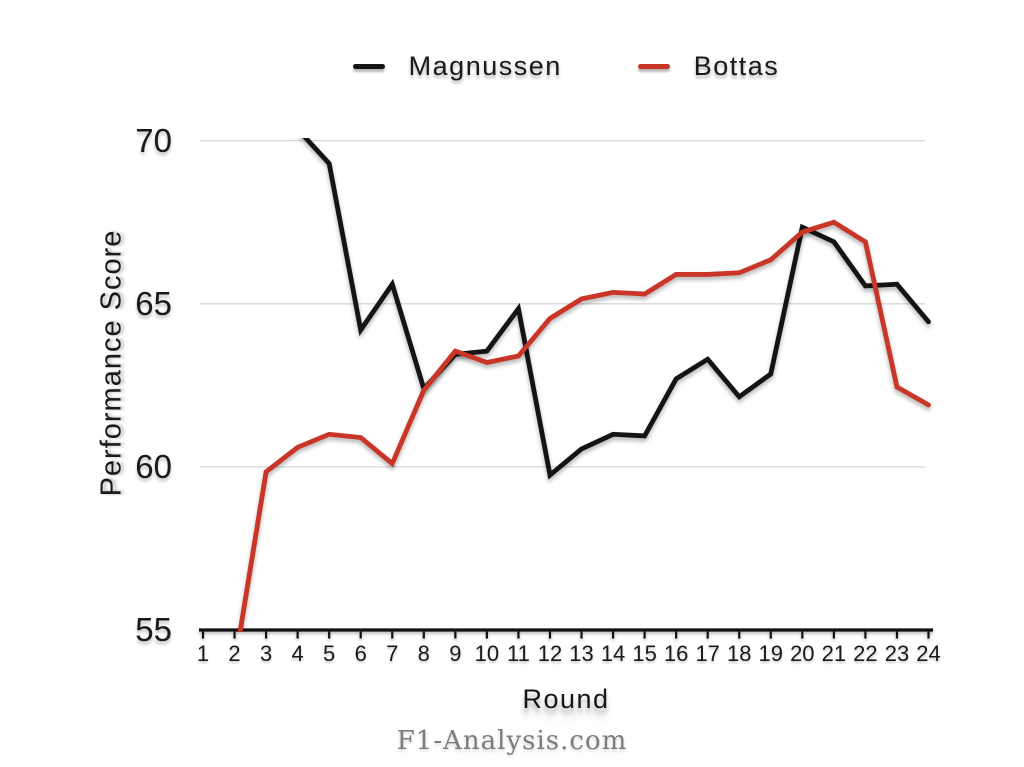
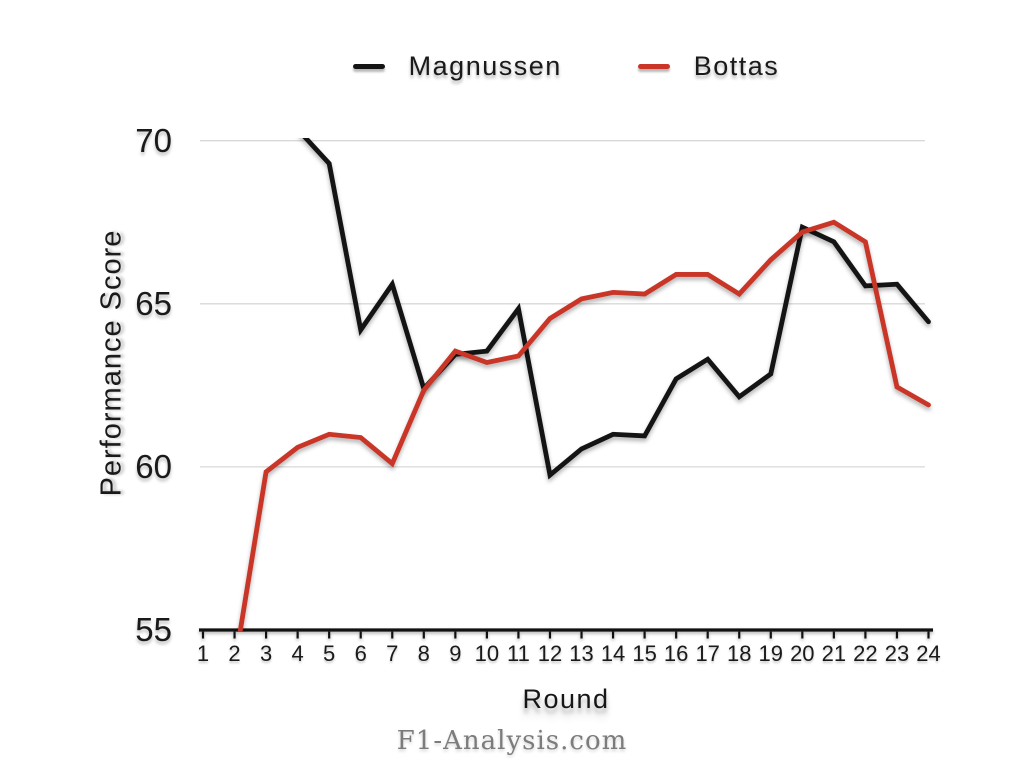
Bottas/18: 66.0 -> 65.3
